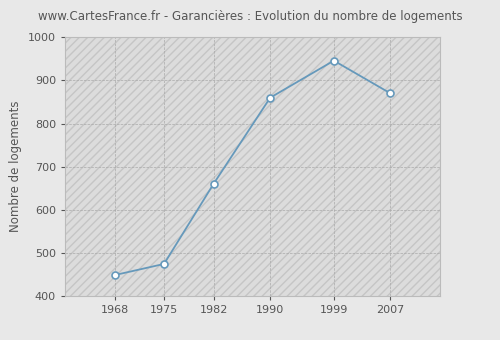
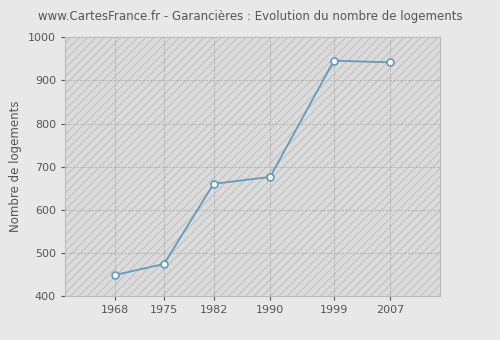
1990: 860 -> 676
2007: 870 -> 942
